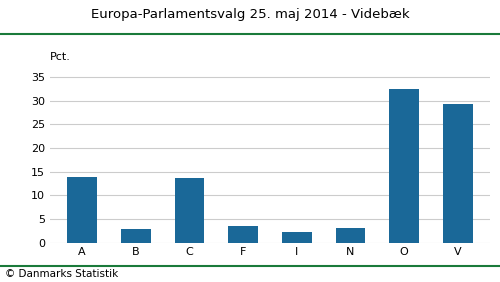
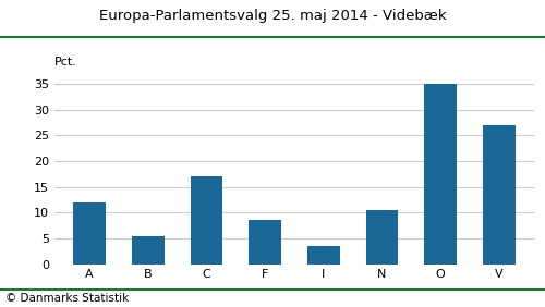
A: 13.8 -> 12.0
B: 2.8 -> 5.5
C: 13.6 -> 17.0
F: 3.5 -> 8.5
I: 2.2 -> 3.5
N: 3.0 -> 10.5
O: 32.5 -> 35.0
V: 29.4 -> 27.0
